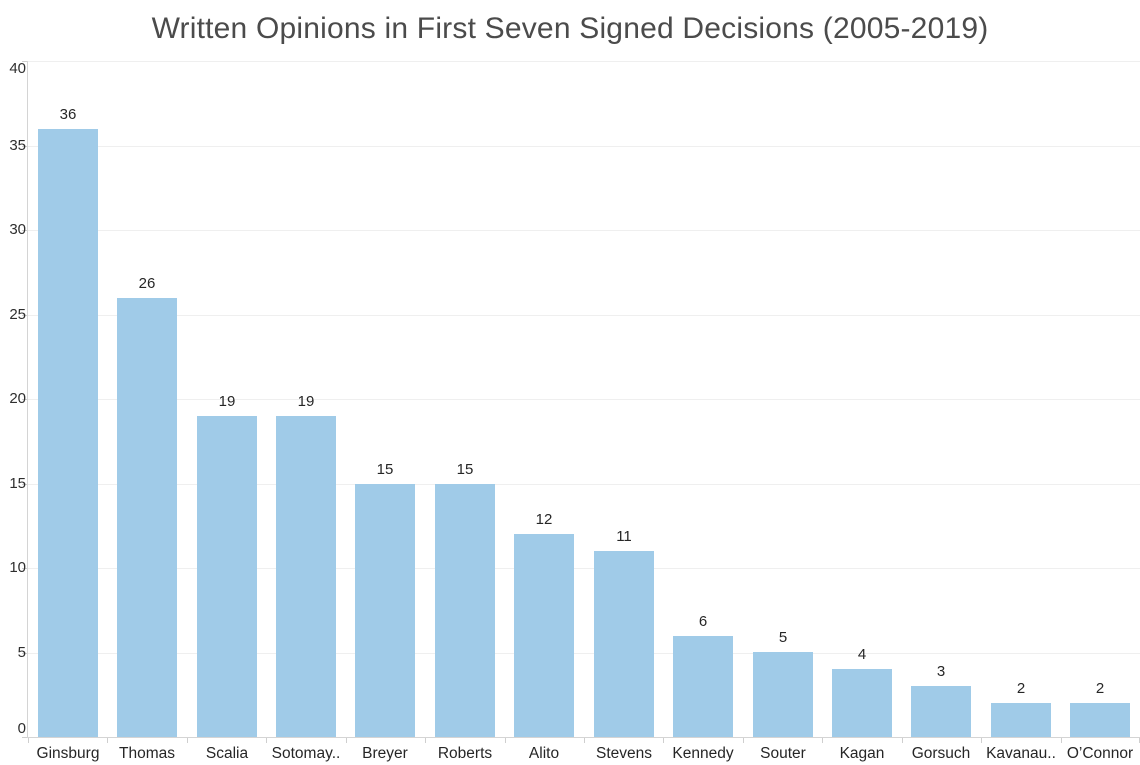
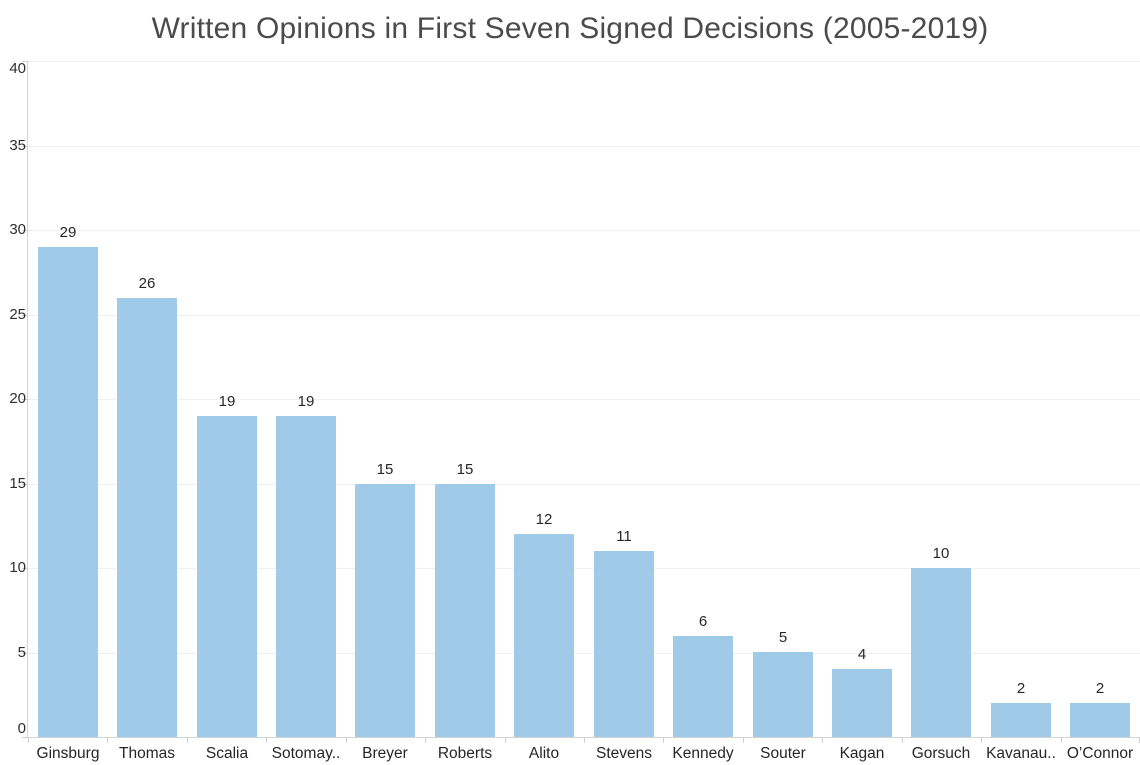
Ginsburg: 36 -> 29
Gorsuch: 3 -> 10
